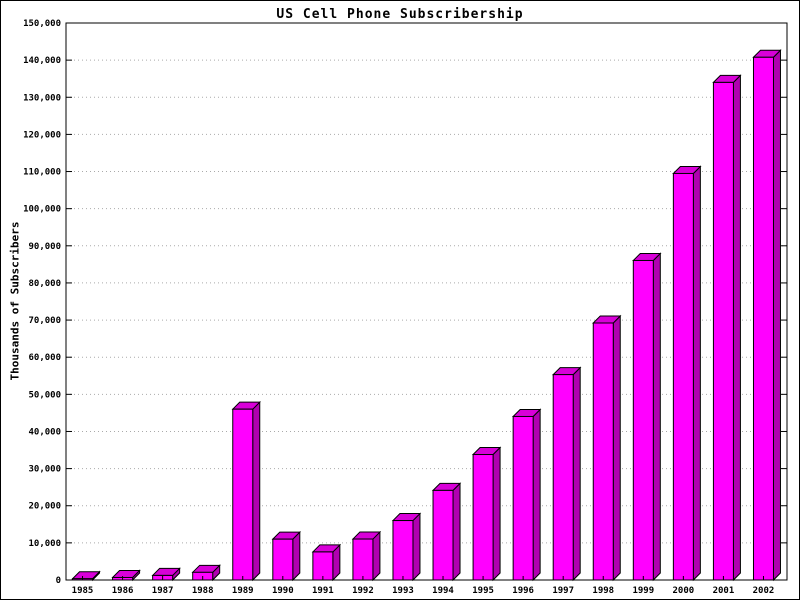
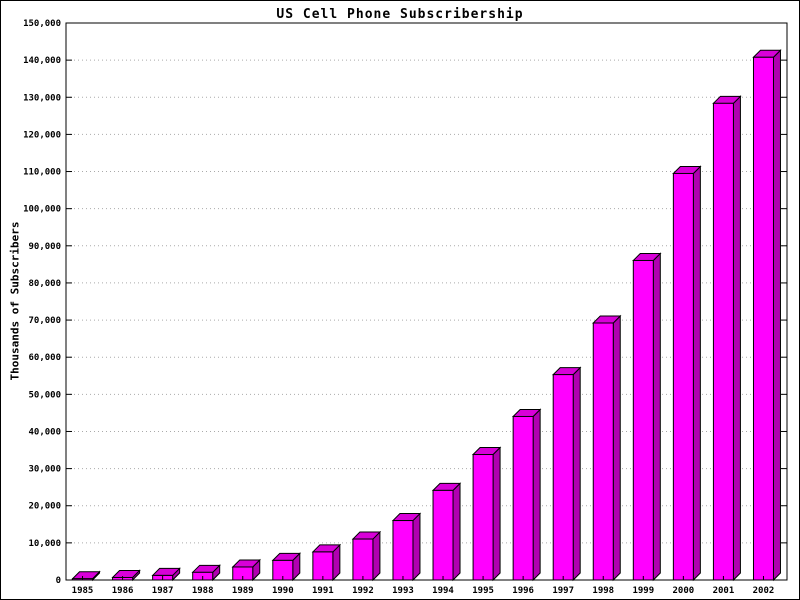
1989: 46000 -> 4000
1990: 11000 -> 5000
2001: 134000 -> 128000
